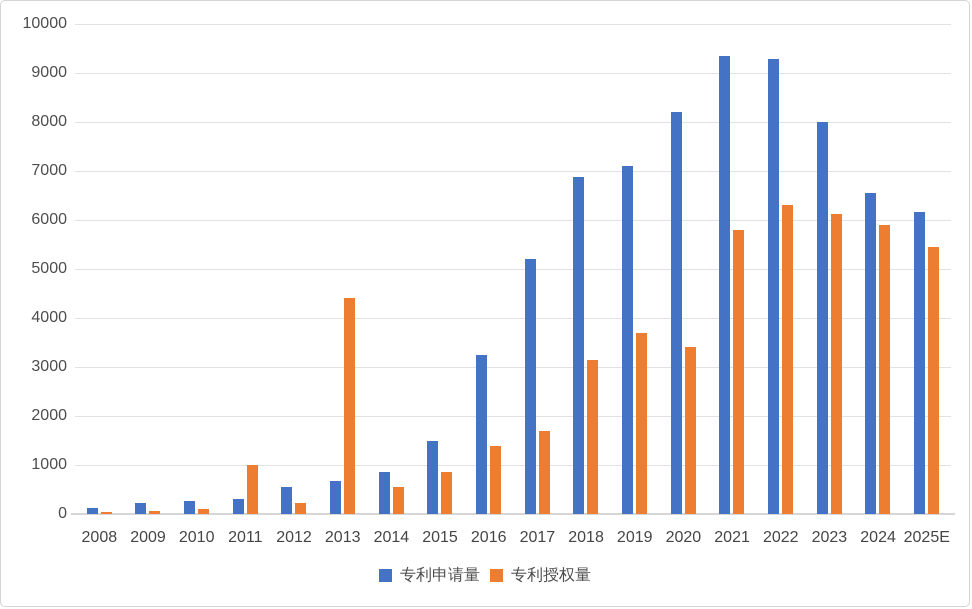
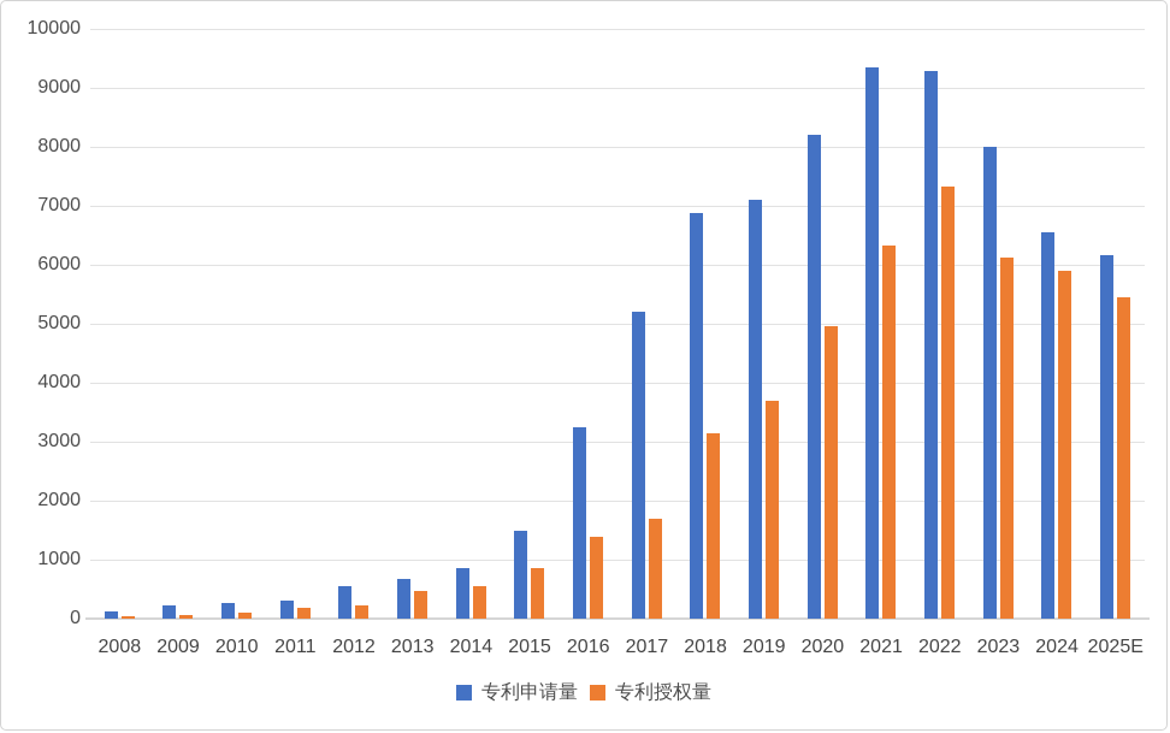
专利授权量/2011: 1000 -> 200
专利授权量/2013: 4400 -> 500
专利授权量/2020: 3400 -> 5000
专利授权量/2021: 5800 -> 6300
专利授权量/2022: 6300 -> 7300
